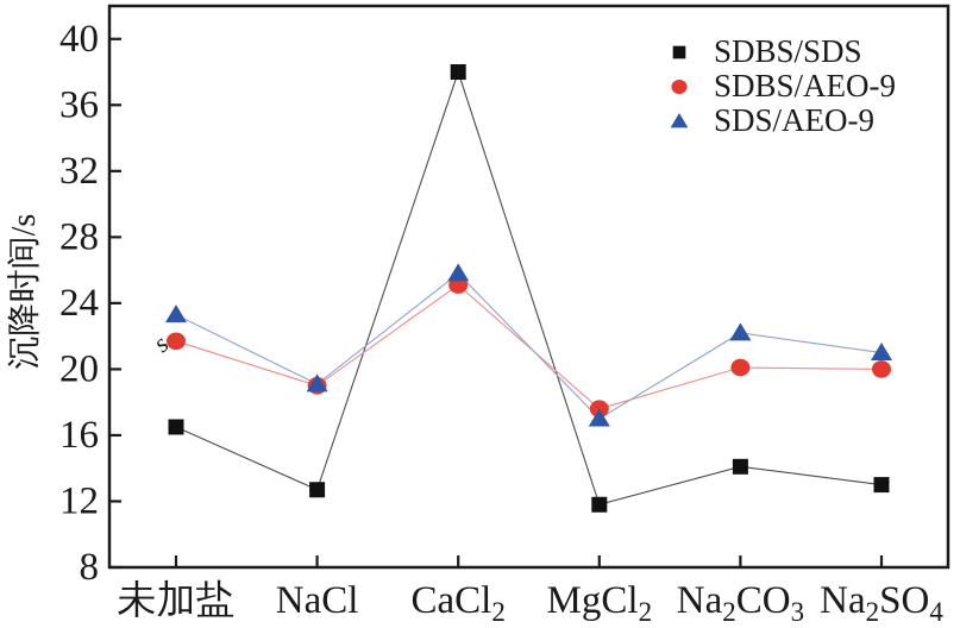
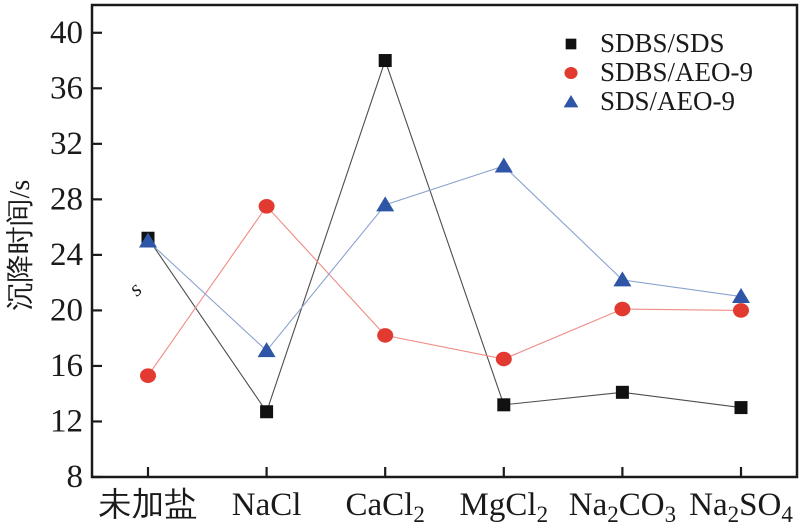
SDBS/SDS/未加盐: 16.5 -> 25.2
SDBS/AEO-9/未加盐: 21.7 -> 15.3
SDS/AEO-9/未加盐: 23.3 -> 25.0
SDBS/AEO-9/NaCl: 19.0 -> 27.5
SDS/AEO-9/NaCl: 19.1 -> 17.1
SDBS/AEO-9/CaCl2: 25.1 -> 18.2
SDS/AEO-9/CaCl2: 25.8 -> 27.6
SDBS/SDS/MgCl2: 11.8 -> 13.2
SDBS/AEO-9/MgCl2: 17.6 -> 16.5
SDS/AEO-9/MgCl2: 17.0 -> 30.4
